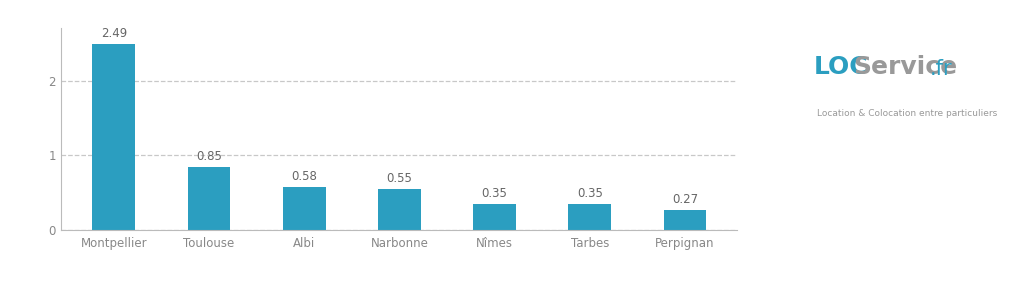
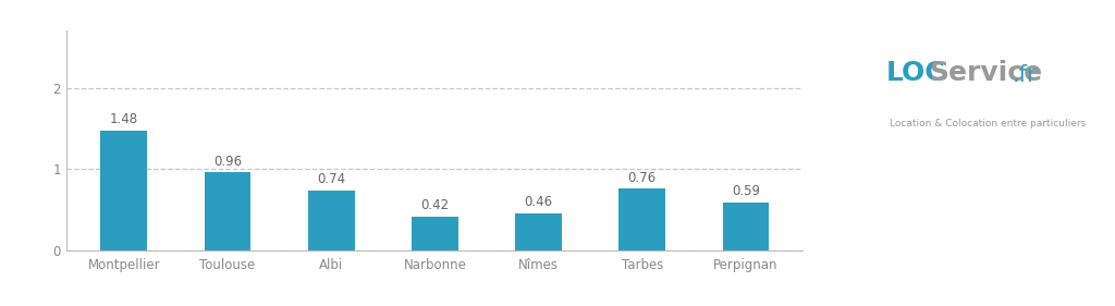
Montpellier: 2.49 -> 1.48
Toulouse: 0.85 -> 0.96
Albi: 0.58 -> 0.74
Narbonne: 0.55 -> 0.42
Nîmes: 0.35 -> 0.46
Tarbes: 0.35 -> 0.76
Perpignan: 0.27 -> 0.59
